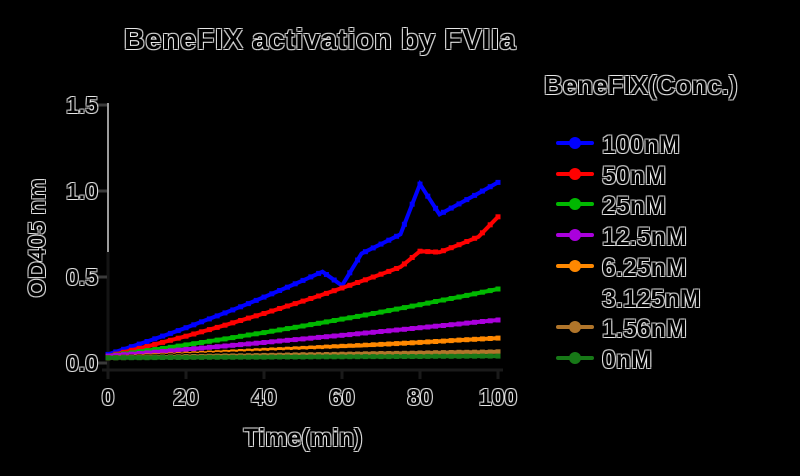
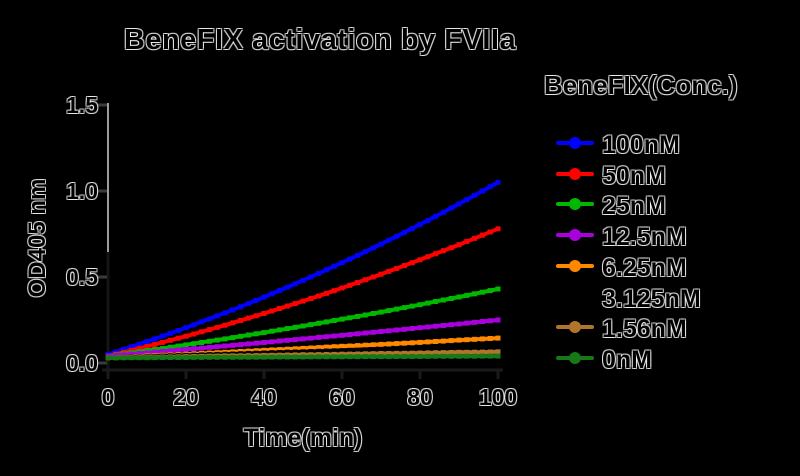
100nM/60: 0.45 -> 0.58
100nM/80: 1.04 -> 0.81
50nM/80: 0.65 -> 0.60
50nM/100: 0.85 -> 0.78
